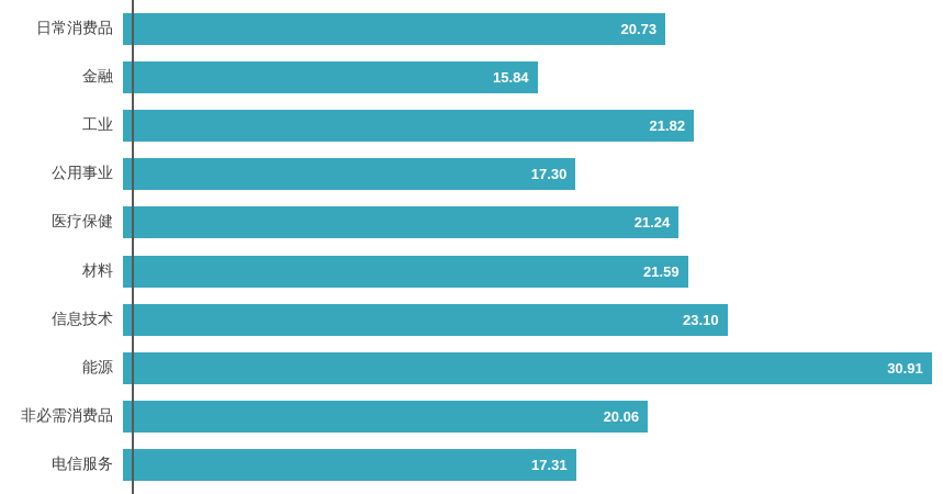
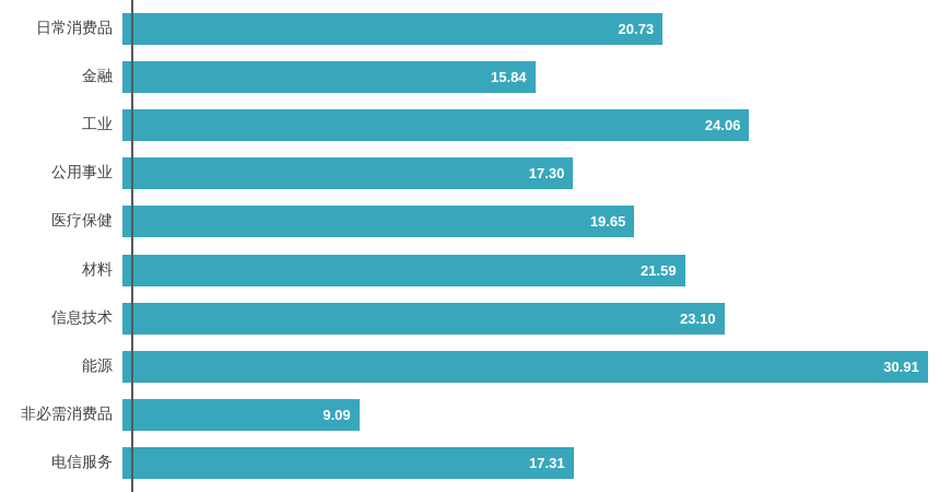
工业: 21.82 -> 24.06
医疗保健: 21.24 -> 19.65
非必需消费品: 20.06 -> 9.09
